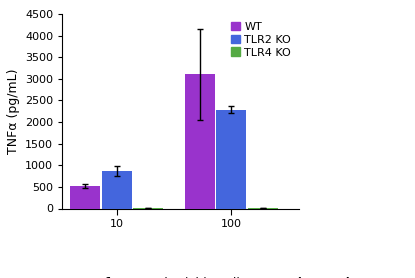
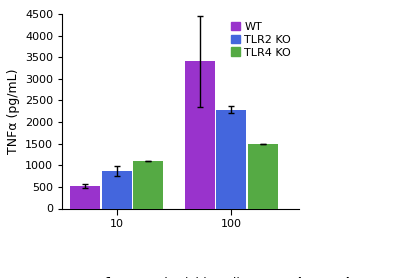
TLR4 KO/10: 0 -> 1100
WT/100: 3100 -> 3400
TLR4 KO/100: 0 -> 1500
